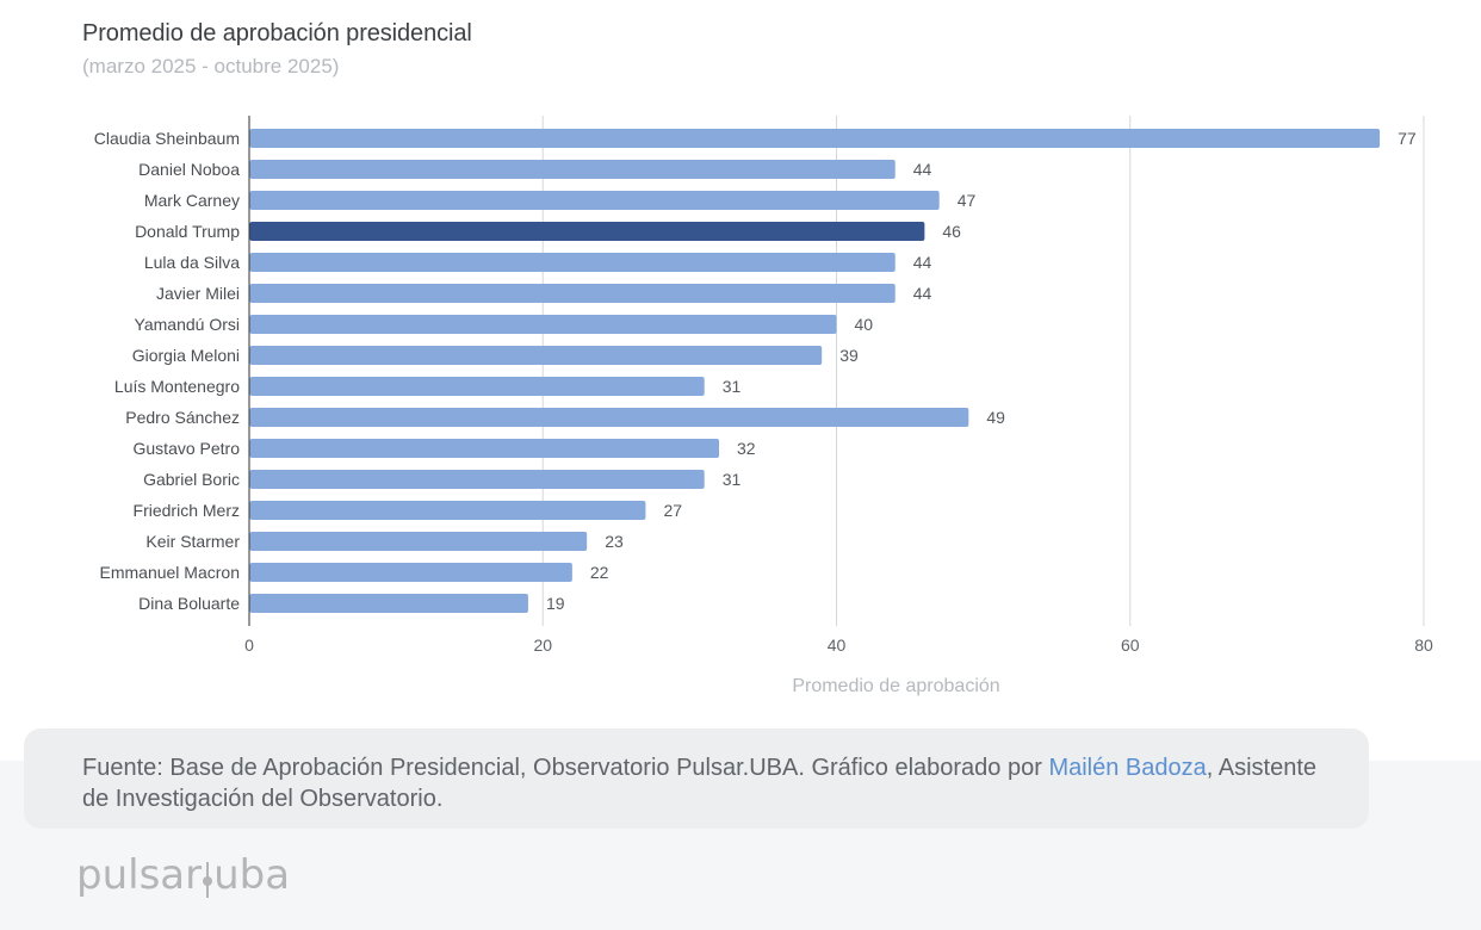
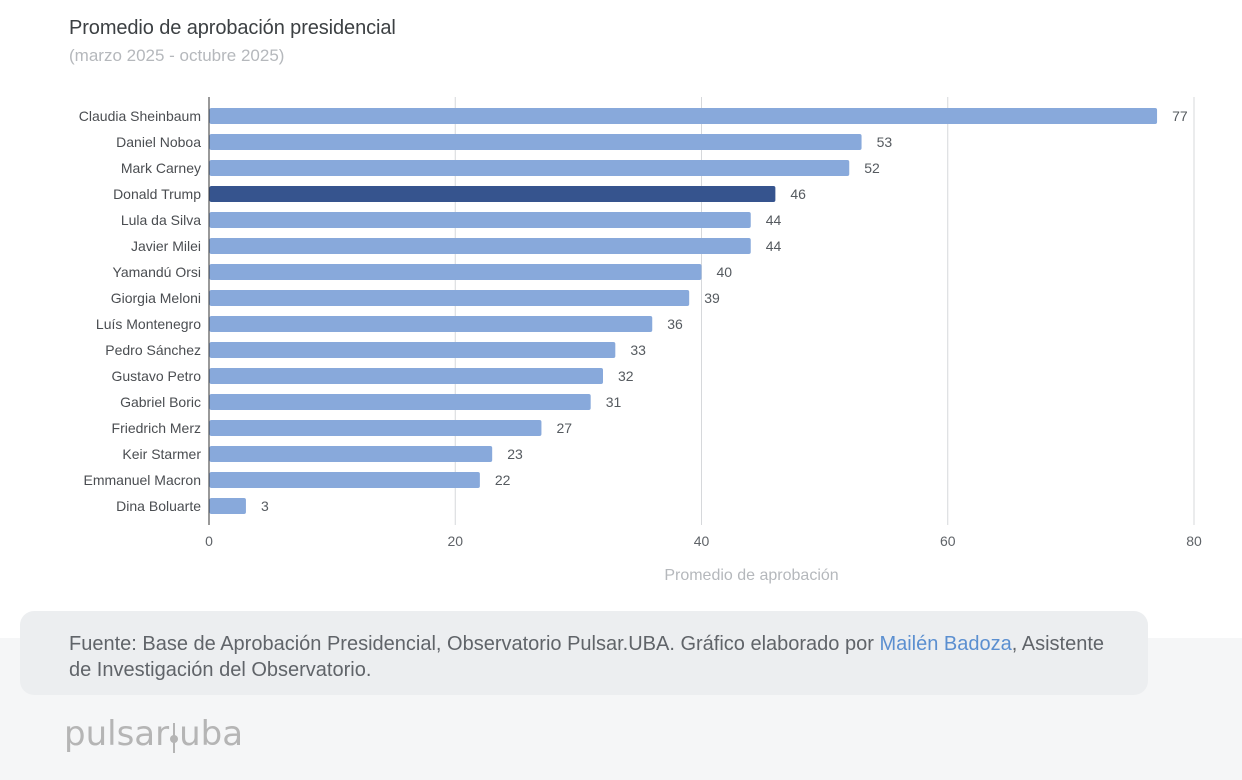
Daniel Noboa: 44 -> 53
Mark Carney: 47 -> 52
Luís Montenegro: 31 -> 36
Pedro Sánchez: 49 -> 33
Dina Boluarte: 19 -> 3
